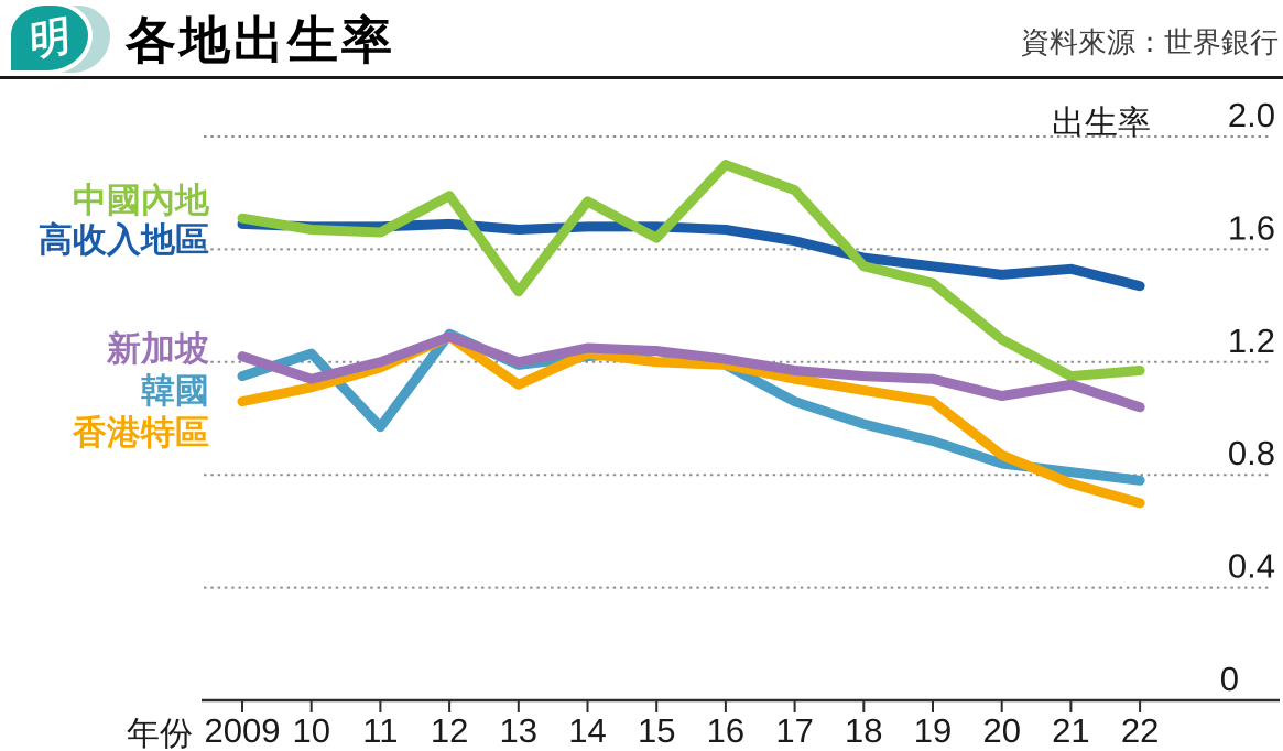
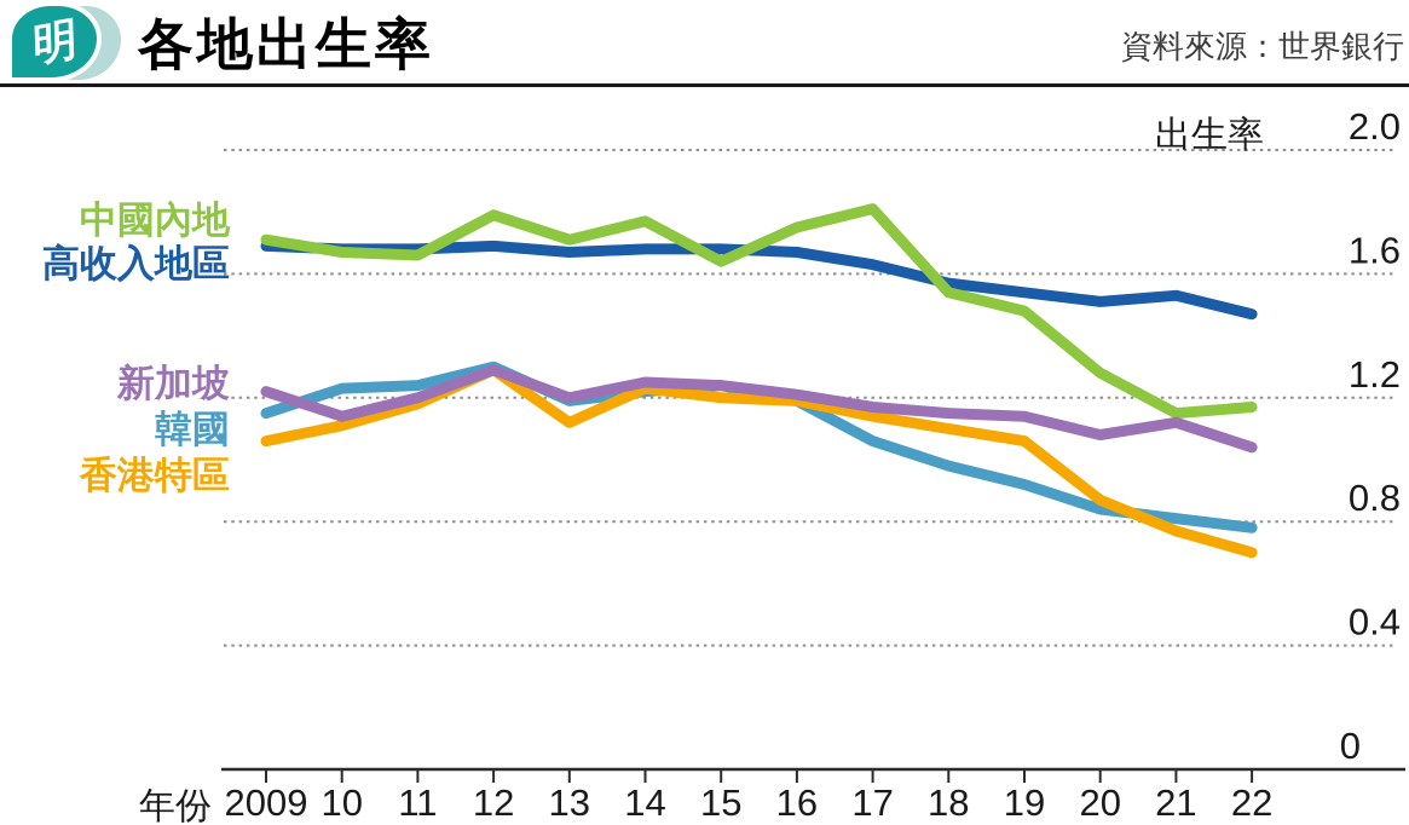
韓國/11: 0.97 -> 1.24
中國內地/13: 1.45 -> 1.71
中國內地/16: 1.90 -> 1.75
